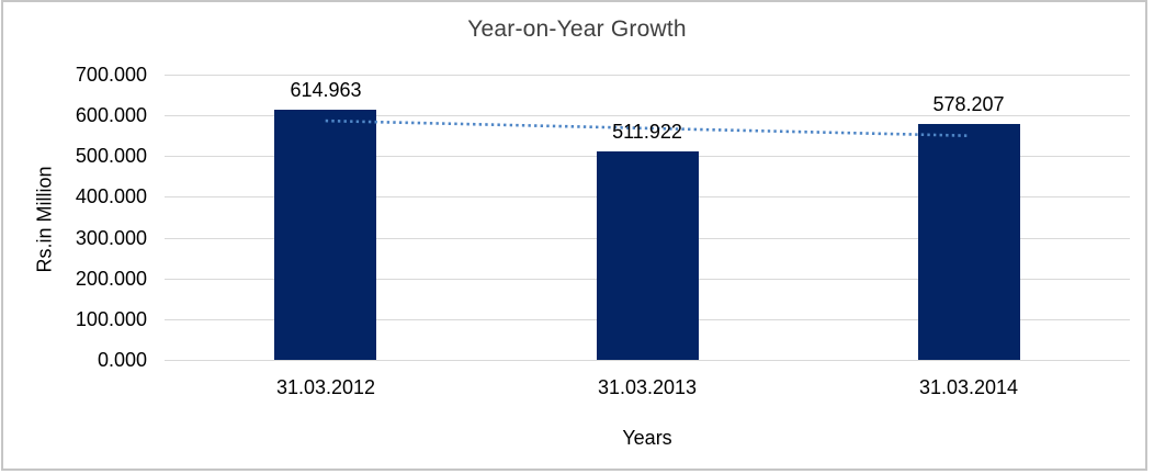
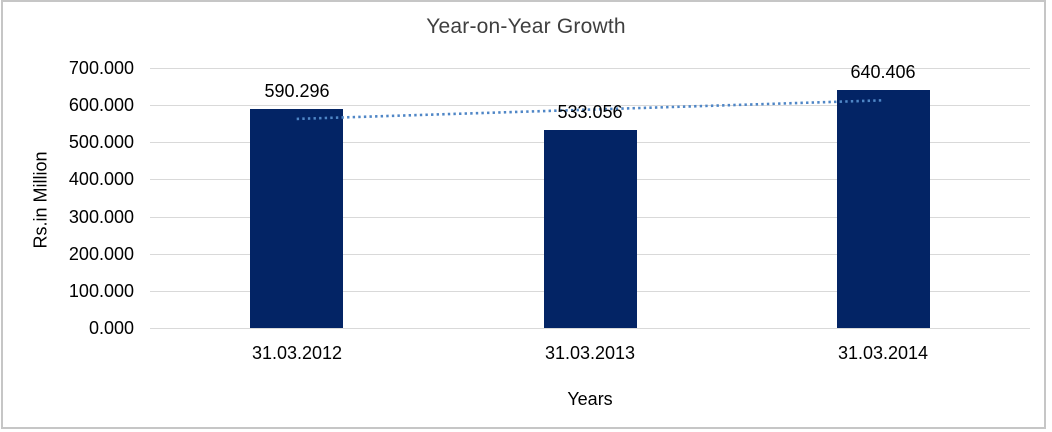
31.03.2012: 614.963 -> 590.296
31.03.2013: 511.922 -> 533.056
31.03.2014: 578.207 -> 640.406
